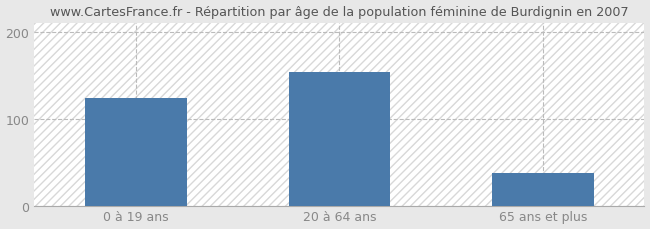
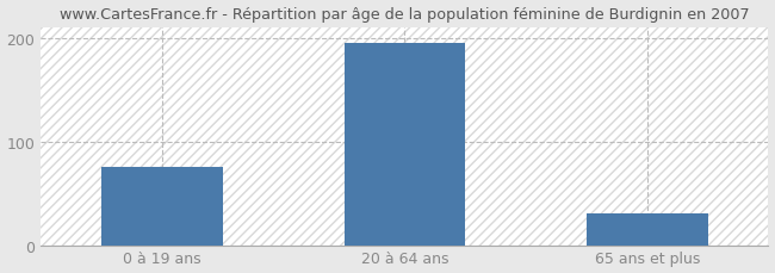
0 à 19 ans: 124 -> 75
20 à 64 ans: 154 -> 195
65 ans et plus: 38 -> 30
